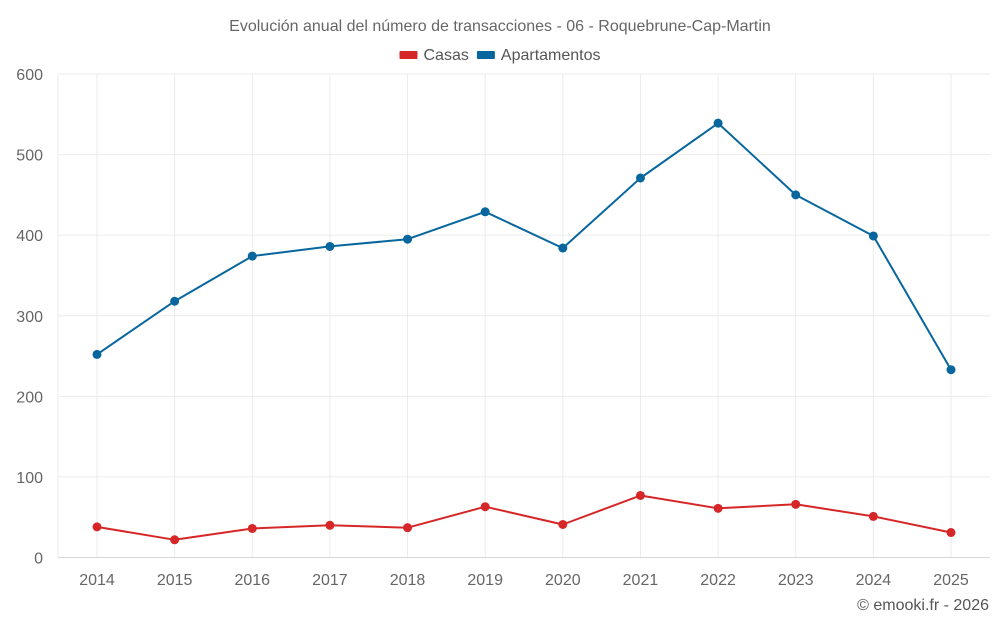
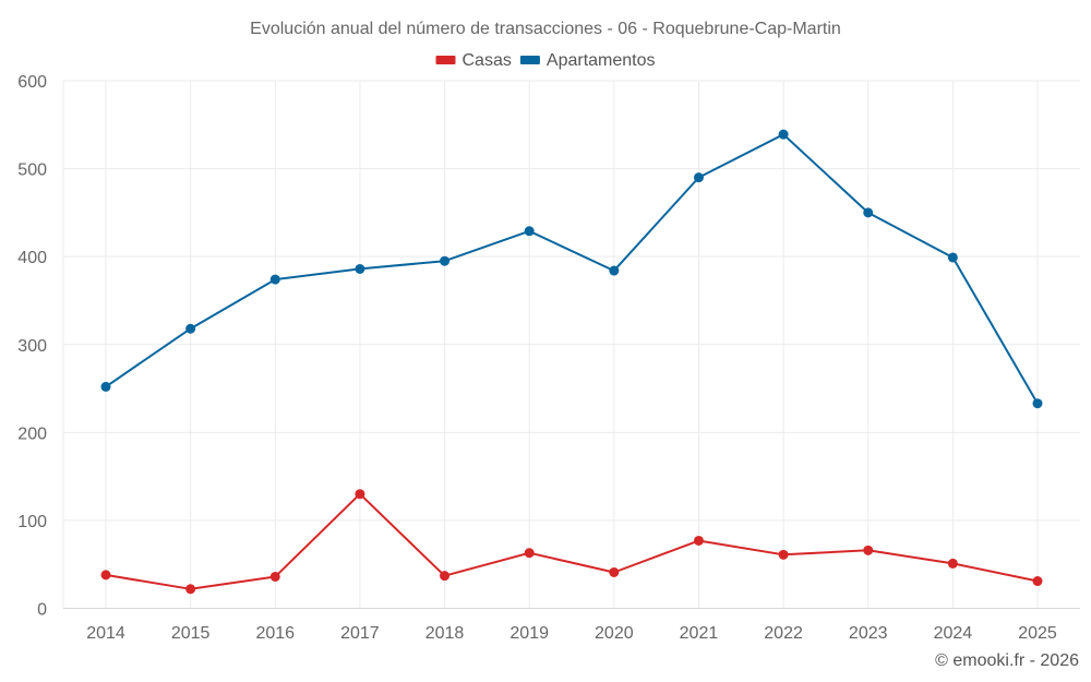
Casas/2017: 40 -> 130
Apartamentos/2021: 470 -> 490
